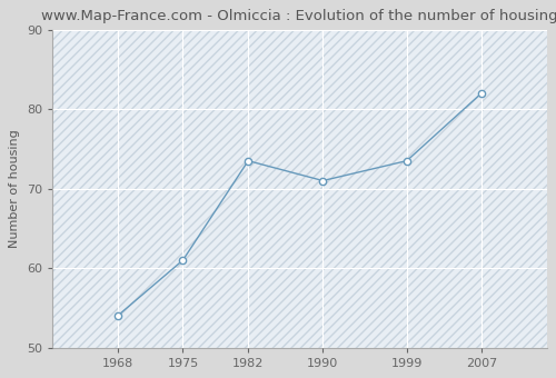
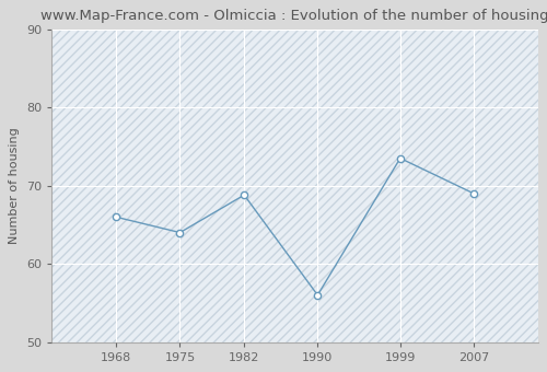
1968: 54.0 -> 66.0
1975: 61.0 -> 64.0
1982: 73.5 -> 68.8
1990: 71.0 -> 56.0
2007: 82.0 -> 69.0
